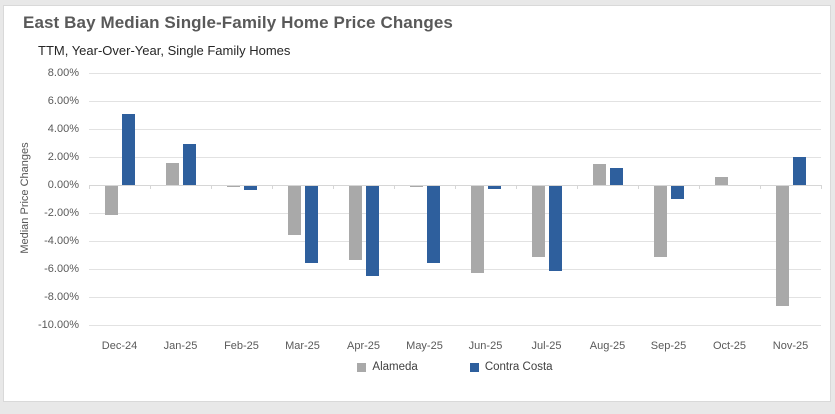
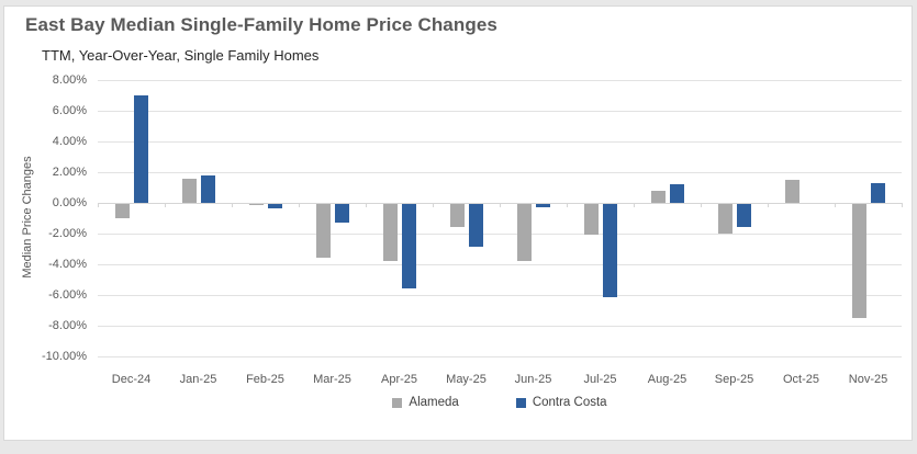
Alameda/Dec-24: -2.1% -> -0.9%
Contra Costa/Dec-24: 5.1% -> 7.0%
Contra Costa/Jan-25: 2.9% -> 1.8%
Contra Costa/Mar-25: -5.5% -> -1.2%
Alameda/Apr-25: -5.3% -> -3.7%
Contra Costa/Apr-25: -6.4% -> -5.5%
Alameda/May-25: -0.1% -> -1.5%
Contra Costa/May-25: -5.5% -> -2.8%
Alameda/Jun-25: -6.2% -> -3.7%
Alameda/Jul-25: -5.1% -> -2.0%
Alameda/Aug-25: 1.5% -> 0.8%
Alameda/Sep-25: -5.1% -> -1.9%
Contra Costa/Sep-25: -0.9% -> -1.5%
Alameda/Oct-25: 0.6% -> 1.5%
Alameda/Nov-25: -8.6% -> -7.4%
Contra Costa/Nov-25: 2.0% -> 1.3%
